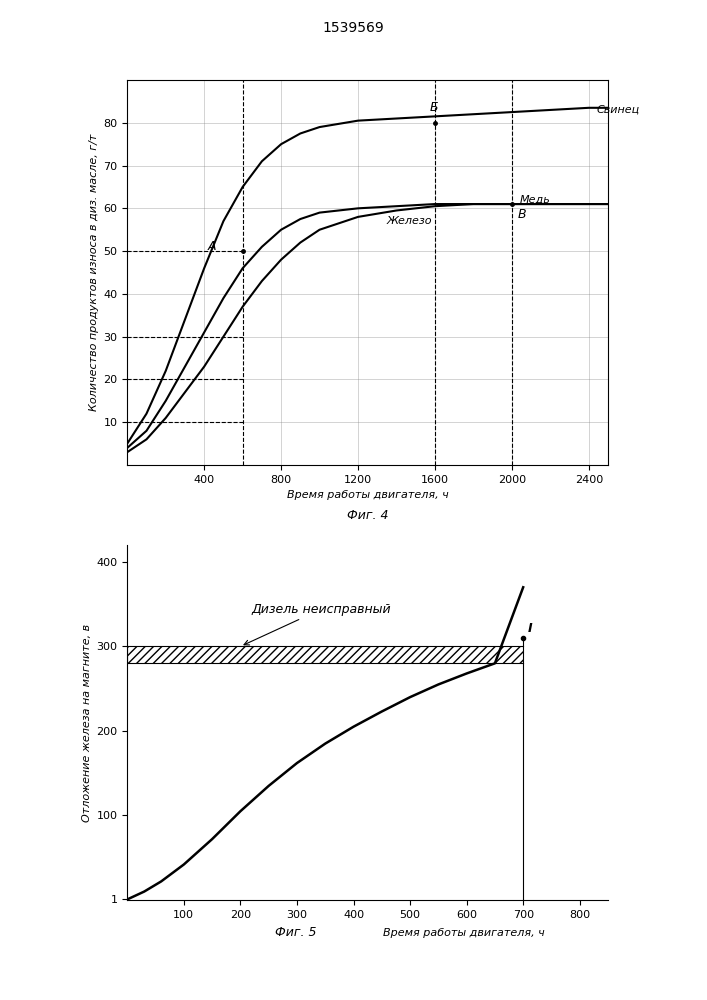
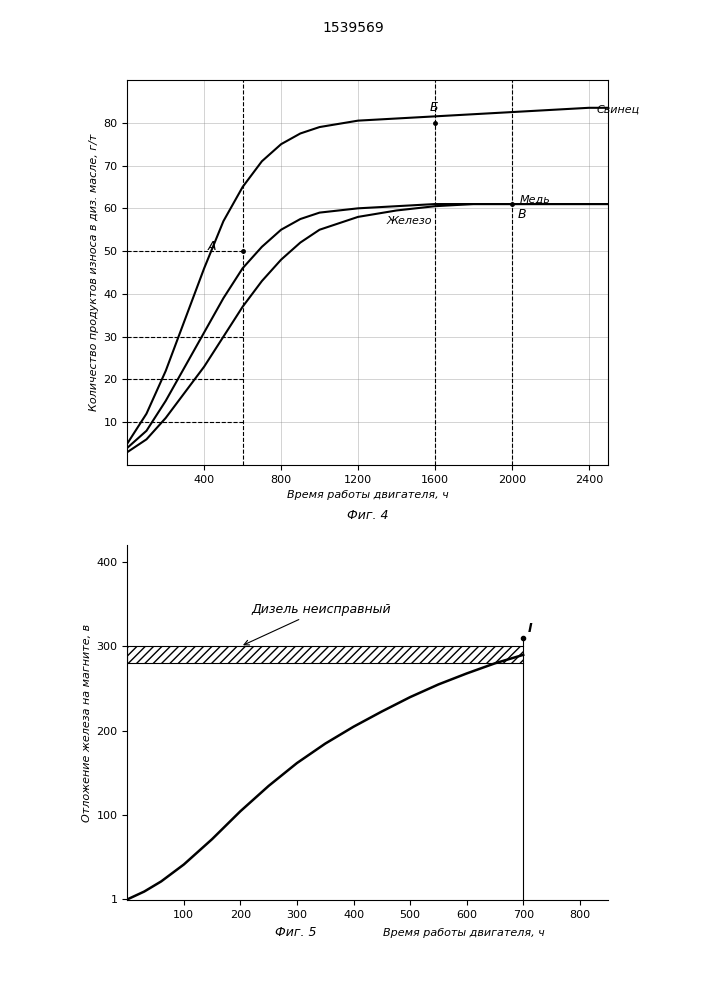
700: 370 -> 290
